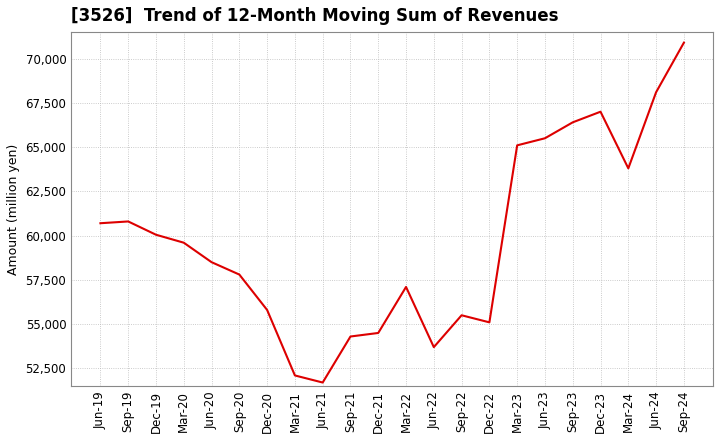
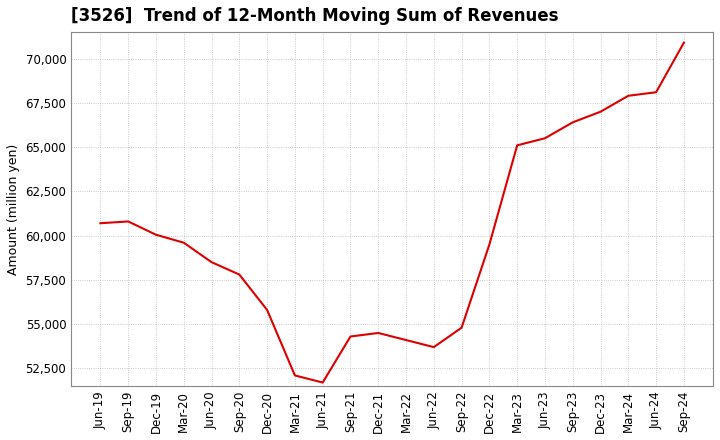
Mar-22: 57,100 -> 54,100
Sep-22: 55,500 -> 54,800
Dec-22: 55,100 -> 59,500
Mar-24: 63,800 -> 67,900
